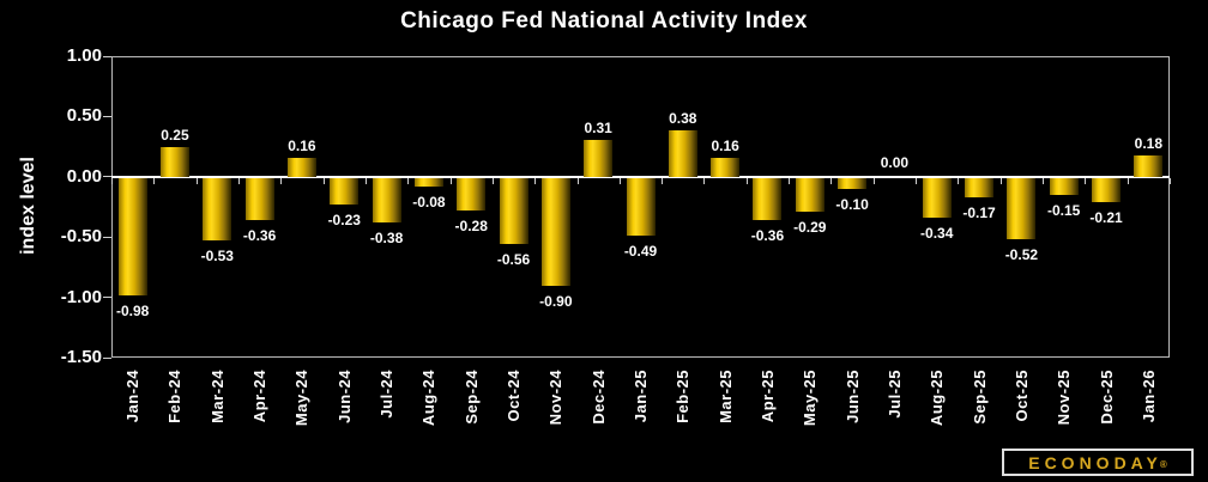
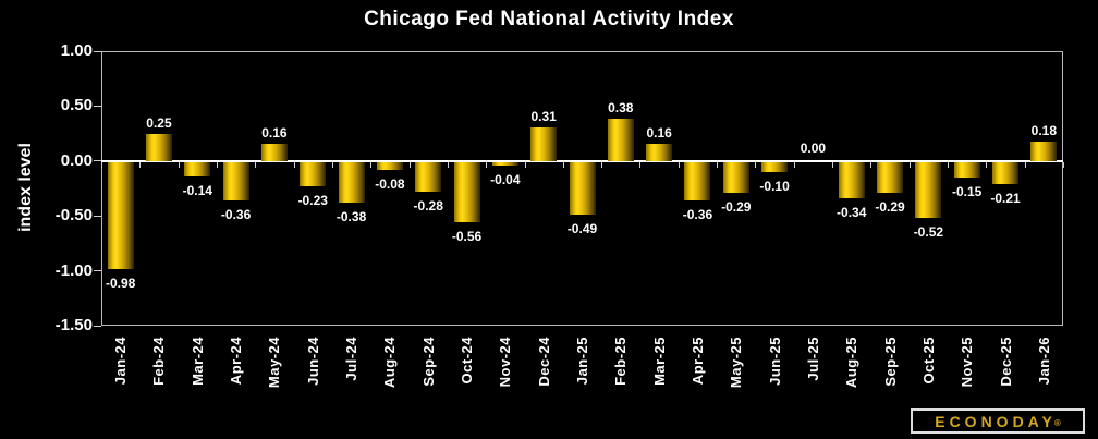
Mar-24: -0.53 -> -0.14
Nov-24: -0.90 -> -0.04
Sep-25: -0.17 -> -0.29
